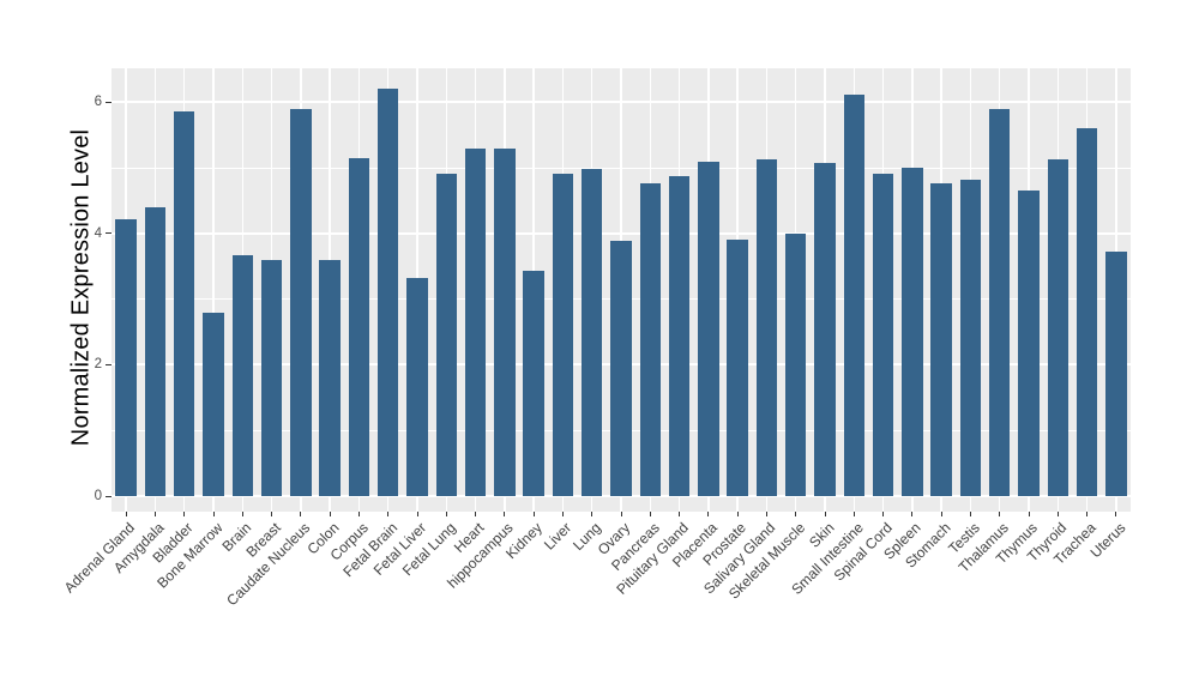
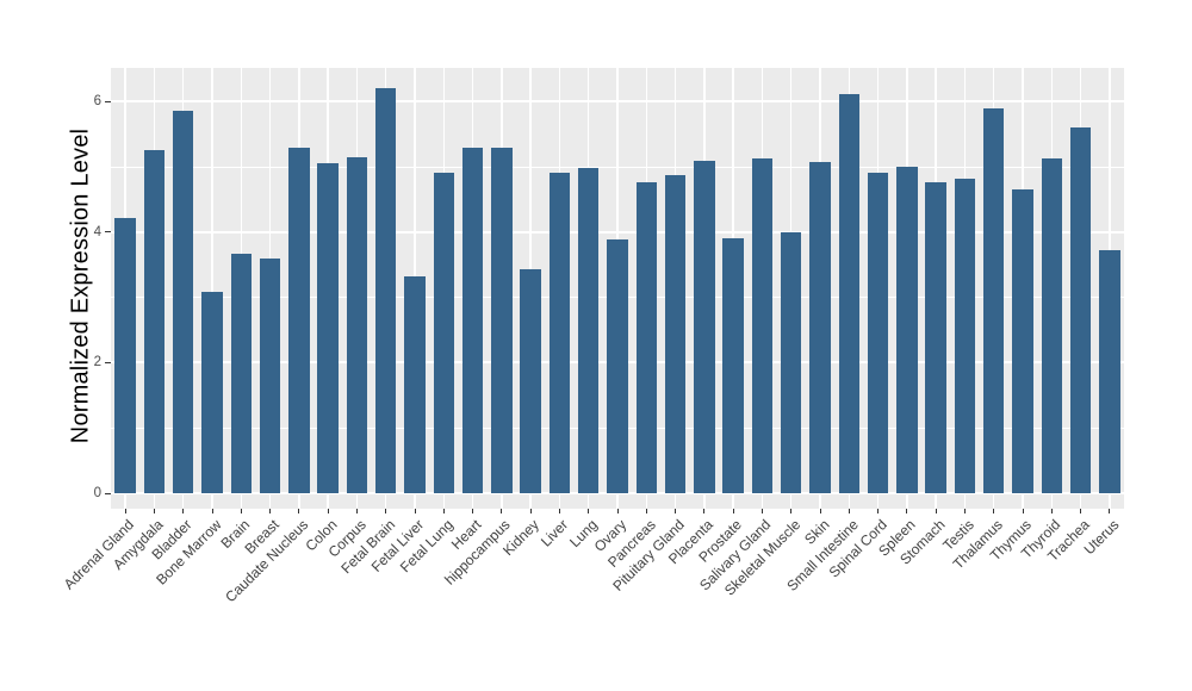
Amygdala: 4.4 -> 5.2
Bone Marrow: 2.8 -> 3.1
Caudate Nucleus: 5.9 -> 5.3
Colon: 3.6 -> 5.1
